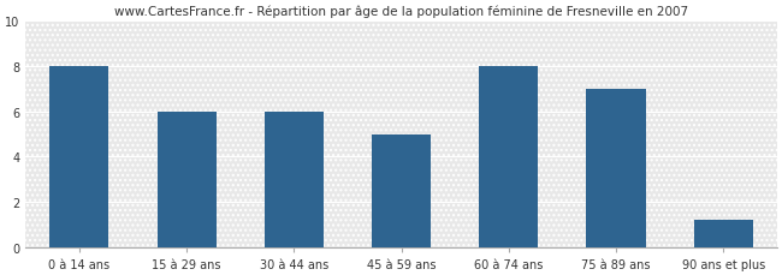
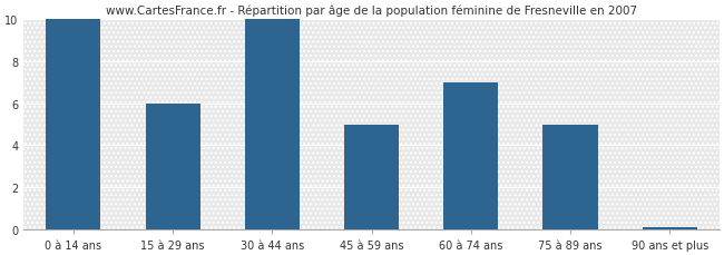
0 à 14 ans: 8.0 -> 10.0
30 à 44 ans: 6.0 -> 10.0
60 à 74 ans: 8.0 -> 7.0
75 à 89 ans: 7.0 -> 5.0
90 ans et plus: 1.2 -> 0.1
